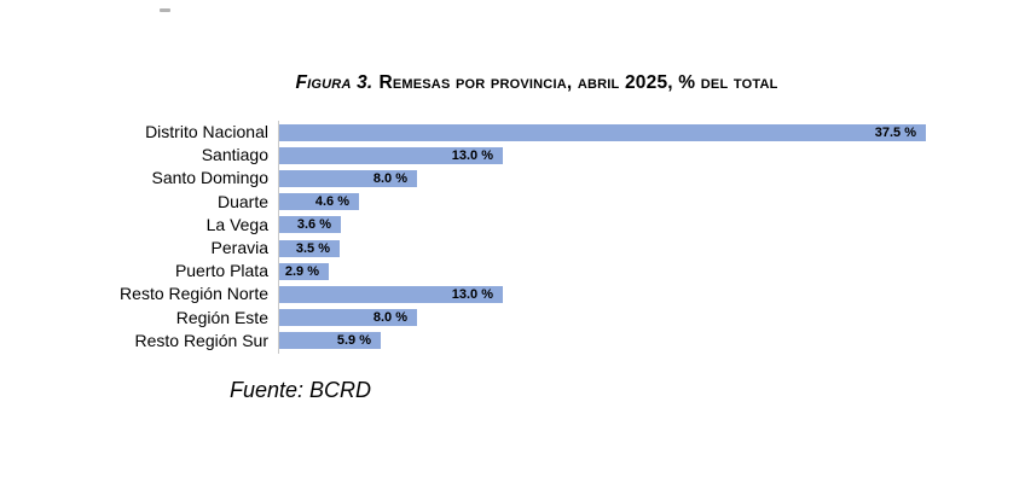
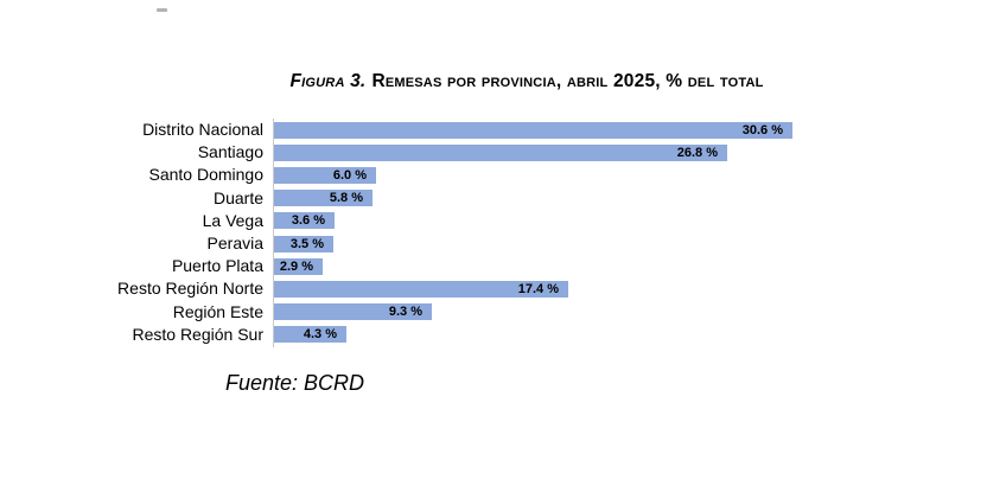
Distrito Nacional: 37.5 -> 30.6
Santiago: 13.0 -> 26.8
Santo Domingo: 8.0 -> 6.0
Duarte: 4.6 -> 5.8
Resto Región Norte: 13.0 -> 17.4
Región Este: 8.0 -> 9.3
Resto Región Sur: 5.9 -> 4.3
